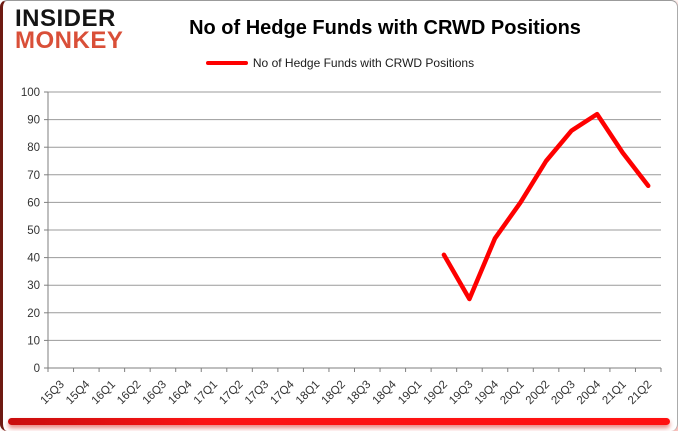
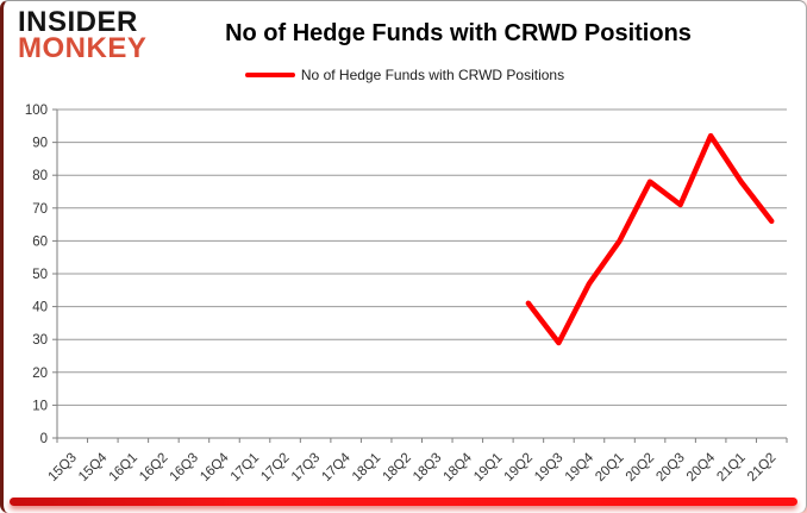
19Q3: 25 -> 29
20Q2: 75 -> 78
20Q3: 86 -> 71
